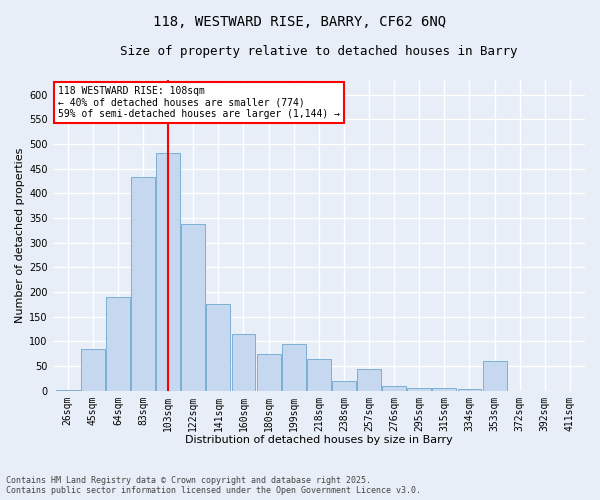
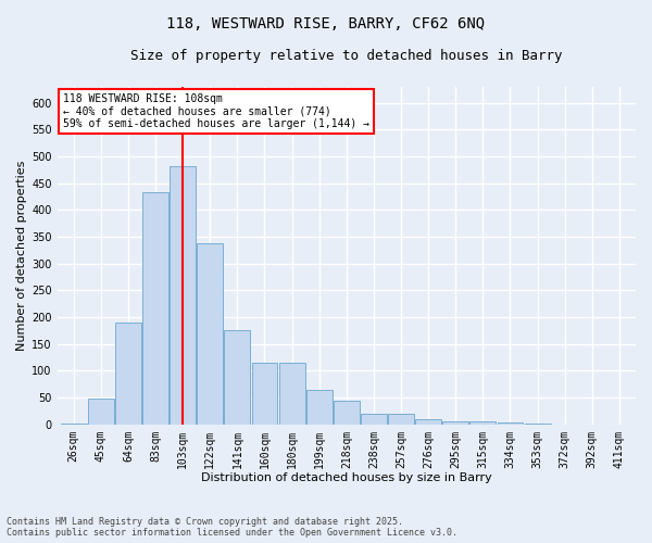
45sqm: 85 -> 48
180sqm: 75 -> 115
199sqm: 95 -> 65
218sqm: 65 -> 45
257sqm: 45 -> 20
353sqm: 60 -> 2
